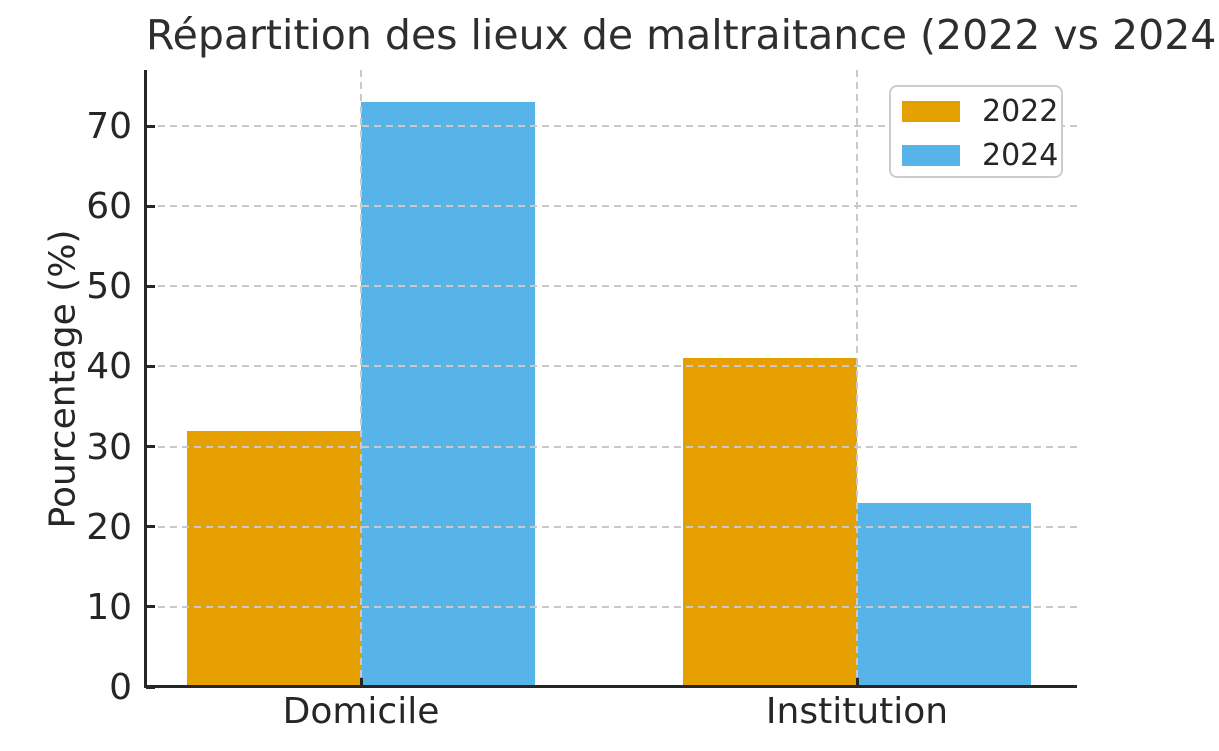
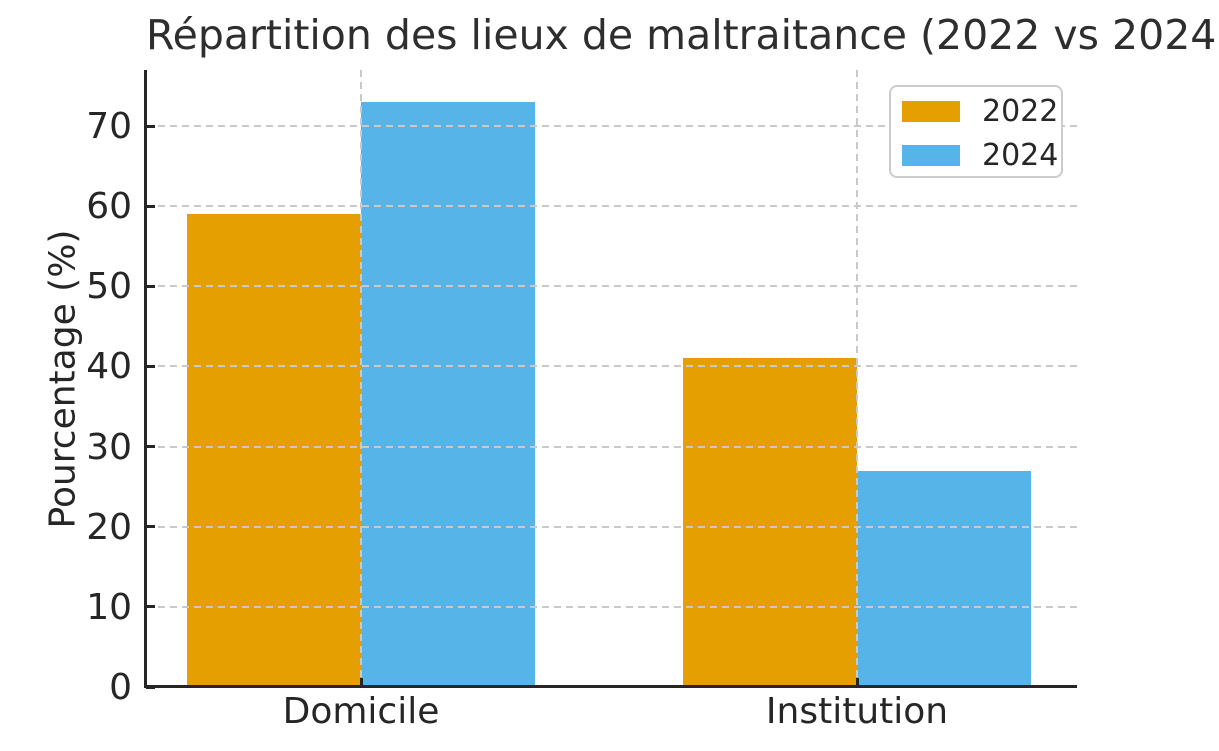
2022/Domicile: 32 -> 59
2024/Institution: 23 -> 27
